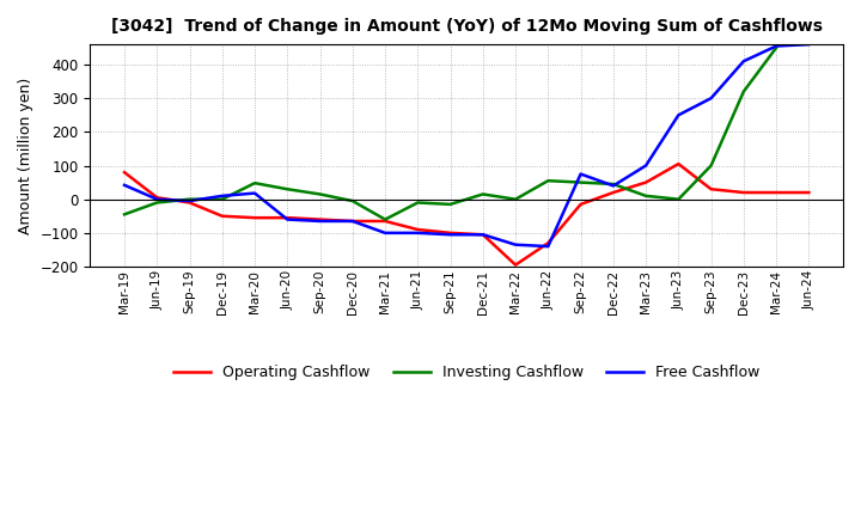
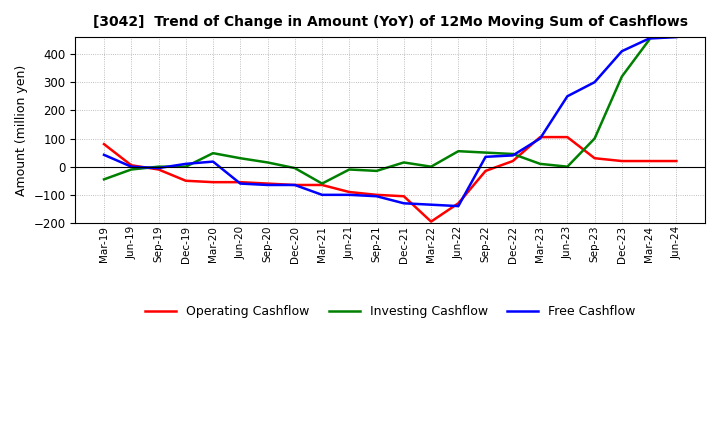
Free Cashflow/Dec-21: -105 -> -130
Free Cashflow/Sep-22: 75 -> 35
Operating Cashflow/Mar-23: 50 -> 105
